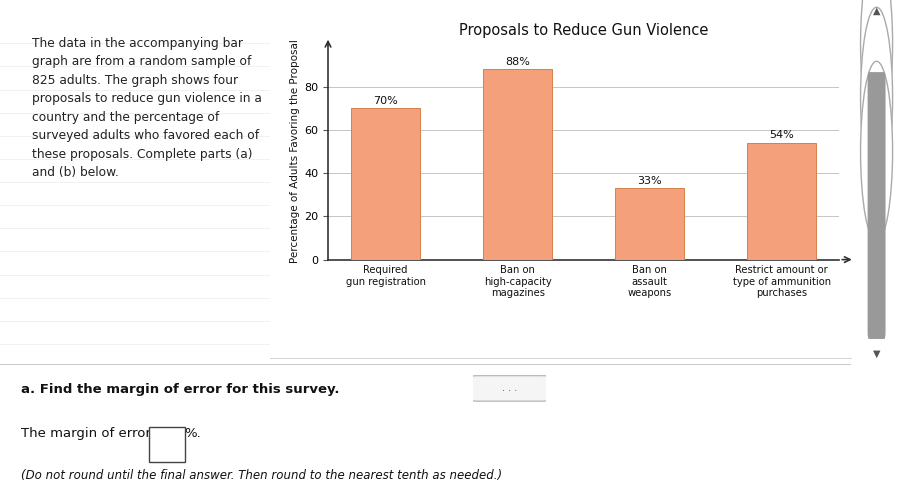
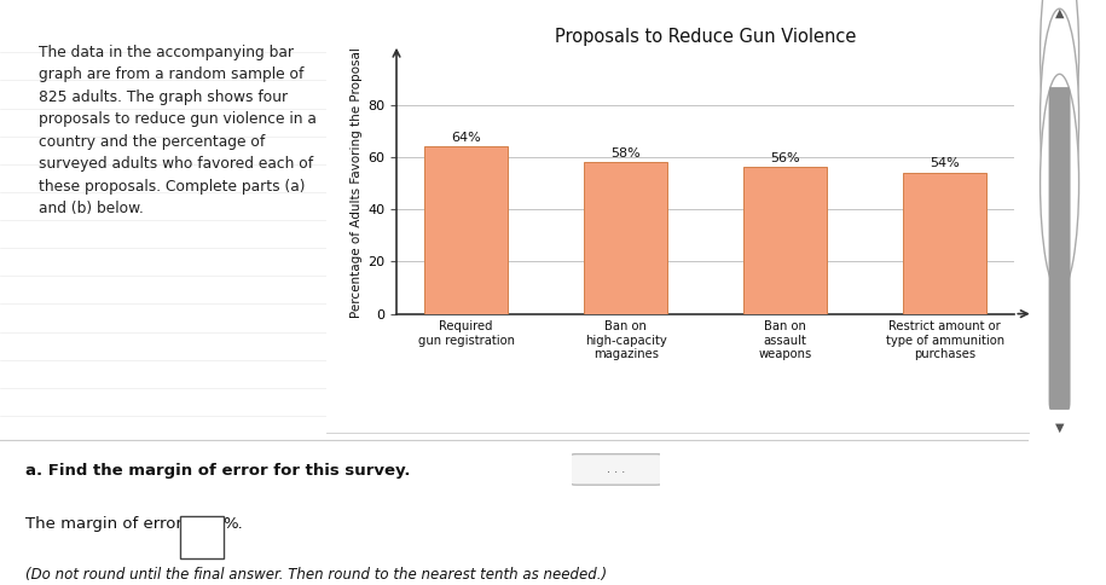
Required gun registration: 70% -> 64%
Ban on high-capacity magazines: 88% -> 58%
Ban on assault weapons: 33% -> 56%
